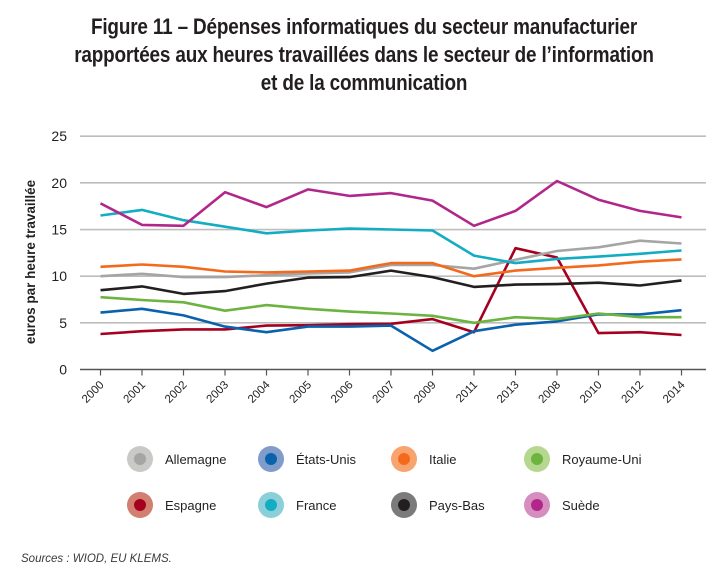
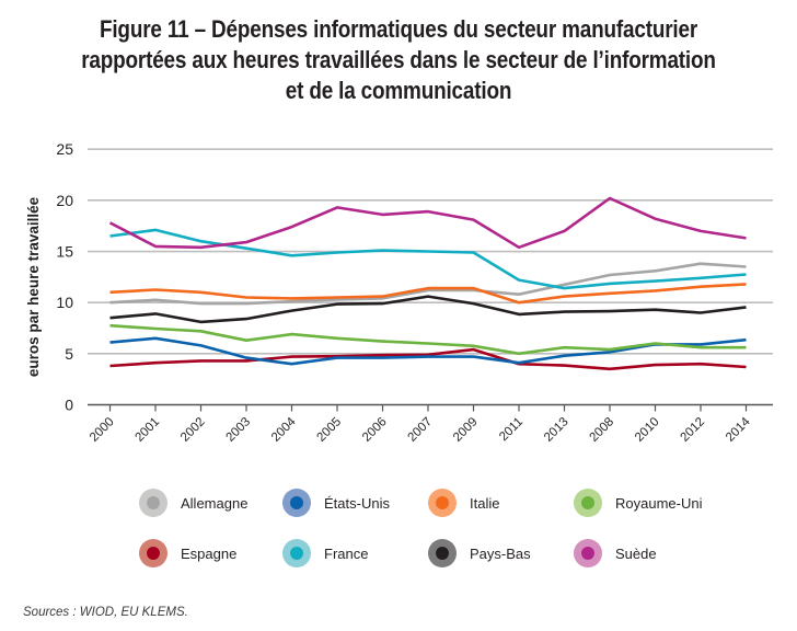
Suède/2003: 19 -> 16
États-Unis/2009: 2 -> 5
Espagne/2013: 13 -> 4
Espagne/2008: 12 -> 4
